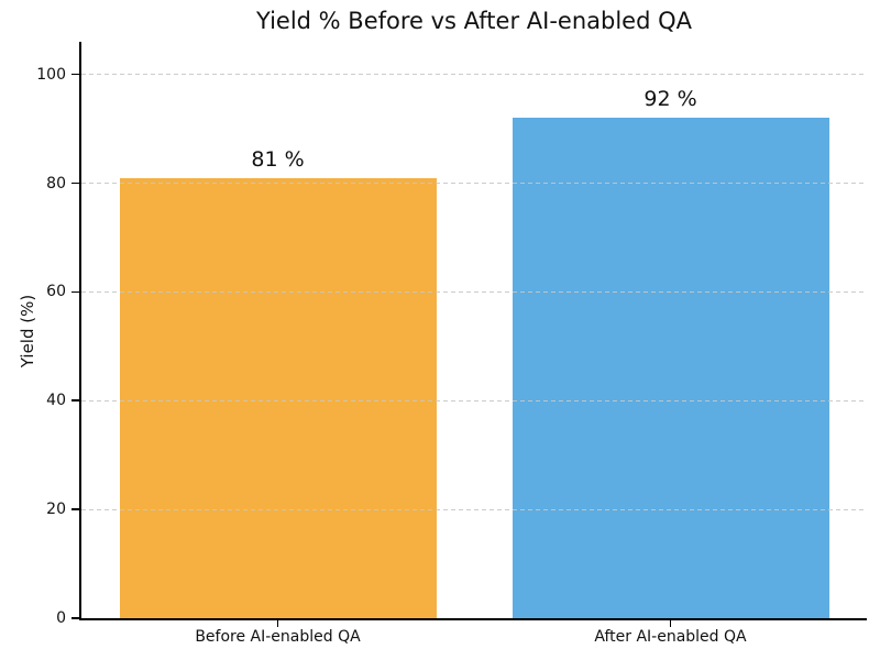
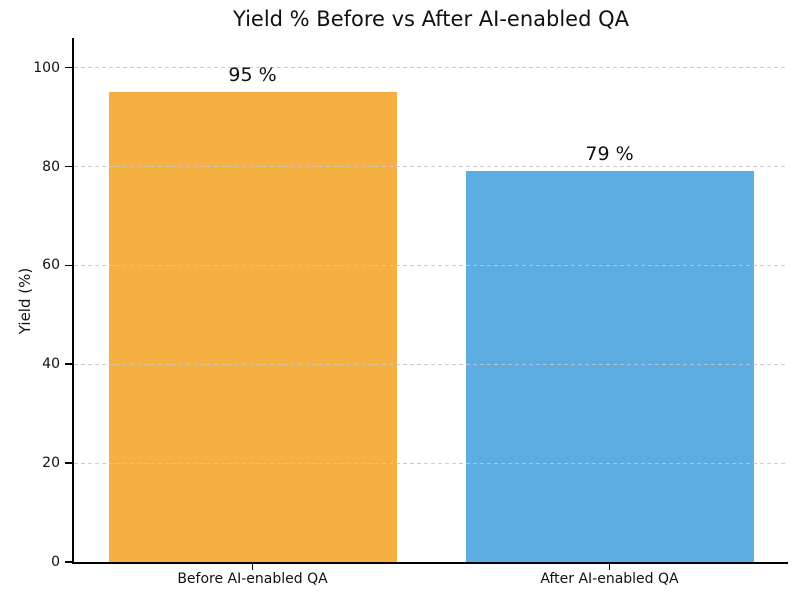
Before AI-enabled QA: 81 -> 95
After AI-enabled QA: 92 -> 79
